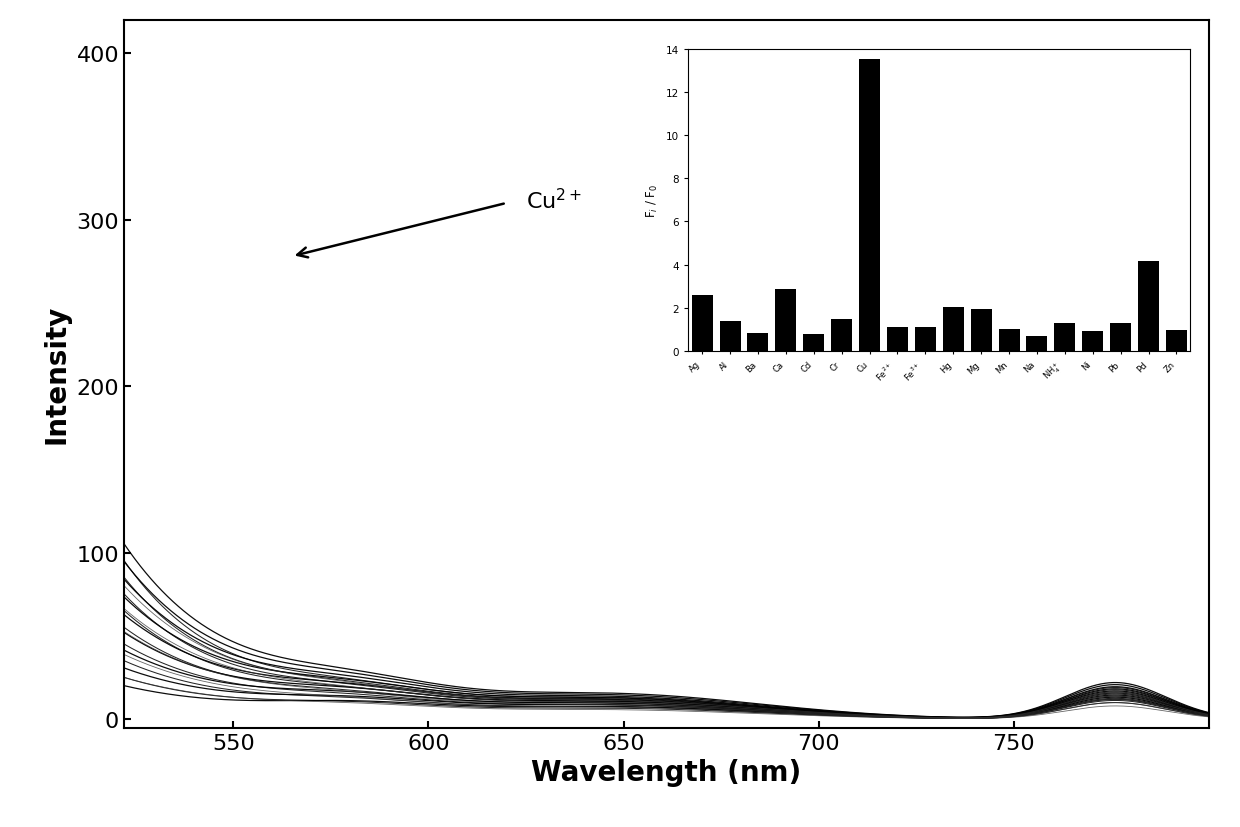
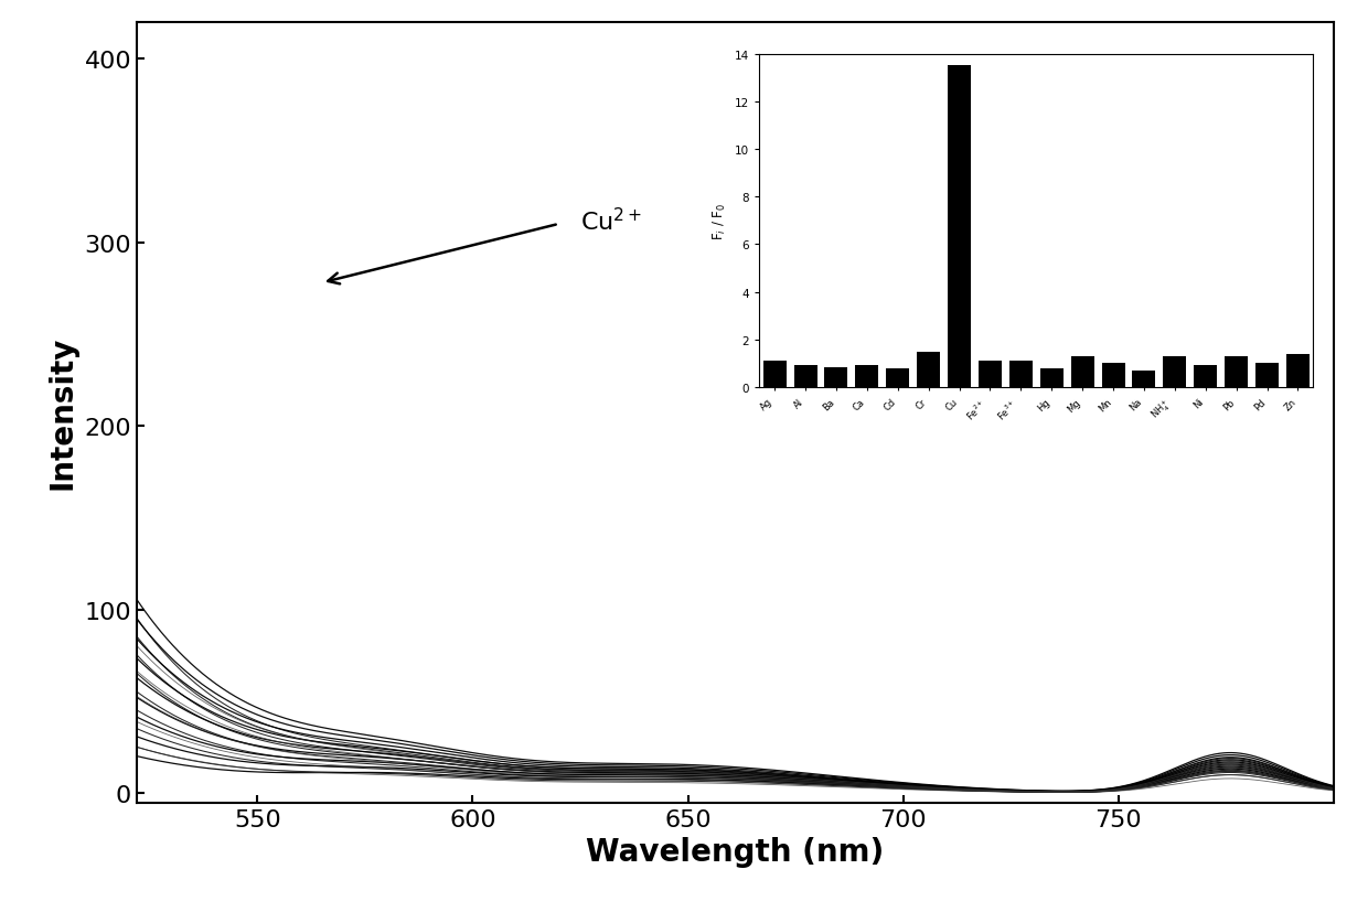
Ag: 2.60 -> 1.10
Al: 1.40 -> 0.90
Ca: 2.85 -> 0.90
Hg: 2.05 -> 0.80
Mg: 1.95 -> 1.30
Pd: 4.15 -> 1.00
Zn: 0.95 -> 1.40
